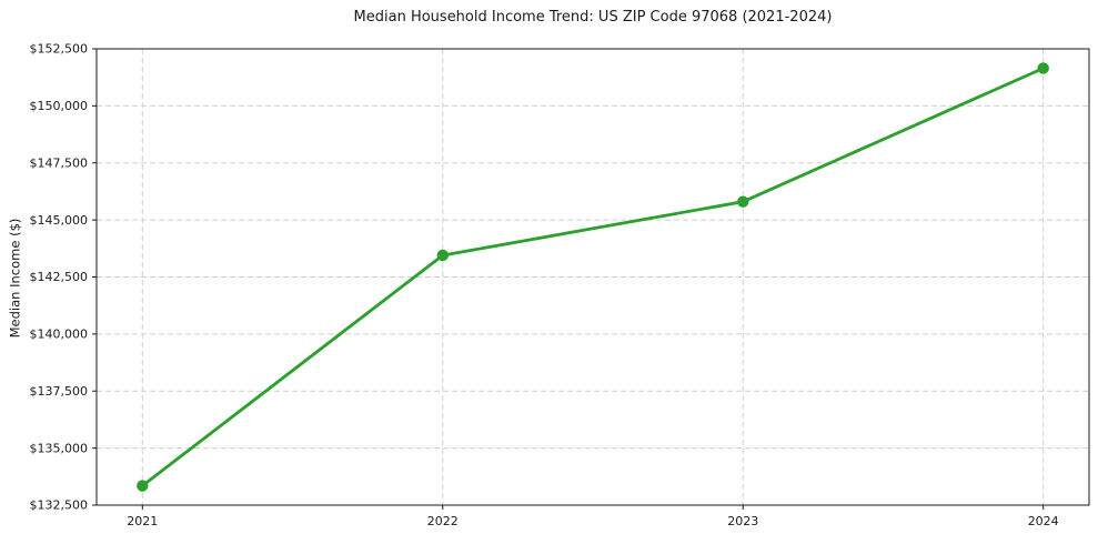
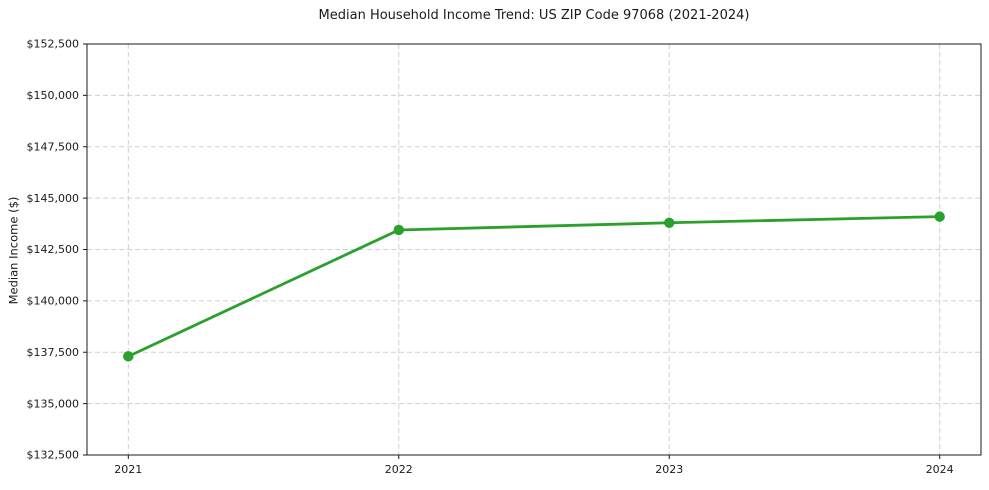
2021: $133400 -> $137300
2023: $145800 -> $143800
2024: $151600 -> $144100
